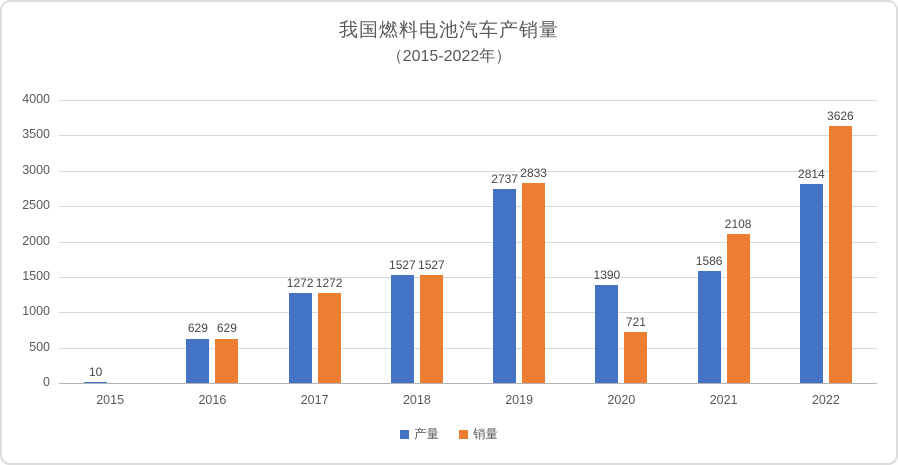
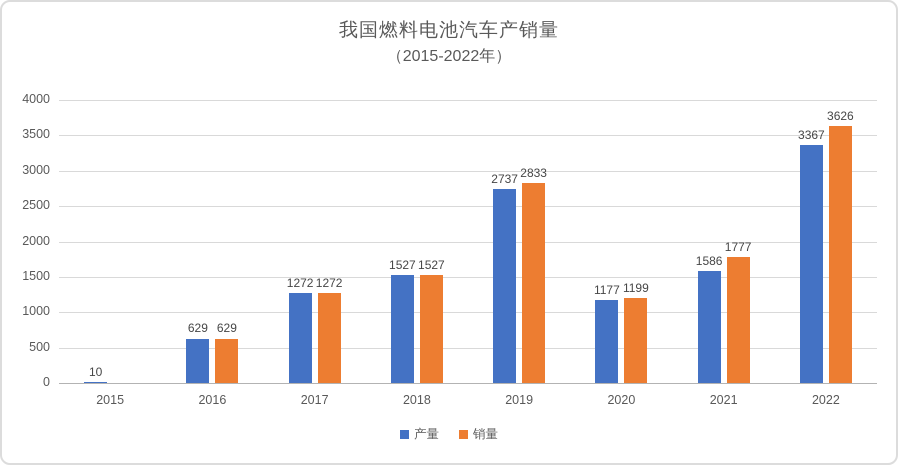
产量/2020: 1390 -> 1177
销量/2020: 721 -> 1199
销量/2021: 2108 -> 1777
产量/2022: 2814 -> 3367
